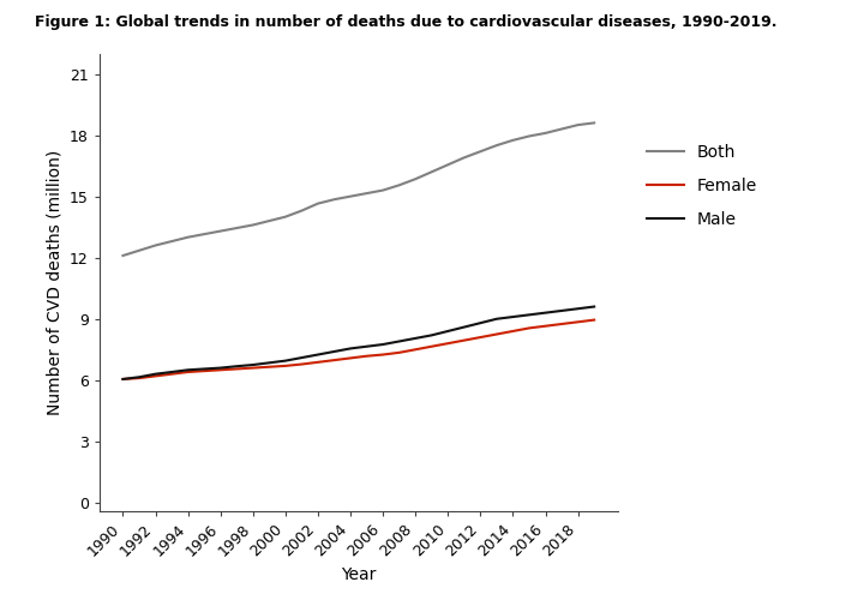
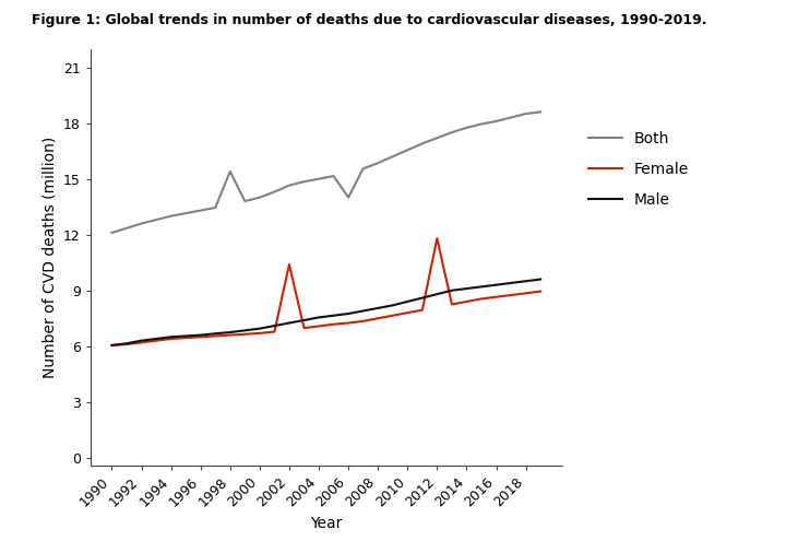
Both/1998: 13.6 -> 15.4
Female/2002: 6.9 -> 10.4
Both/2006: 15.3 -> 14.0
Female/2012: 8.1 -> 11.8
